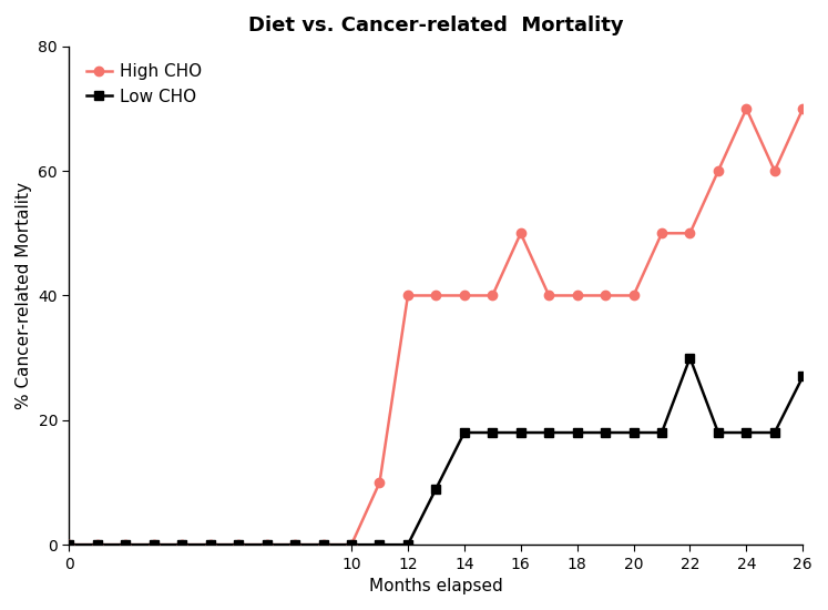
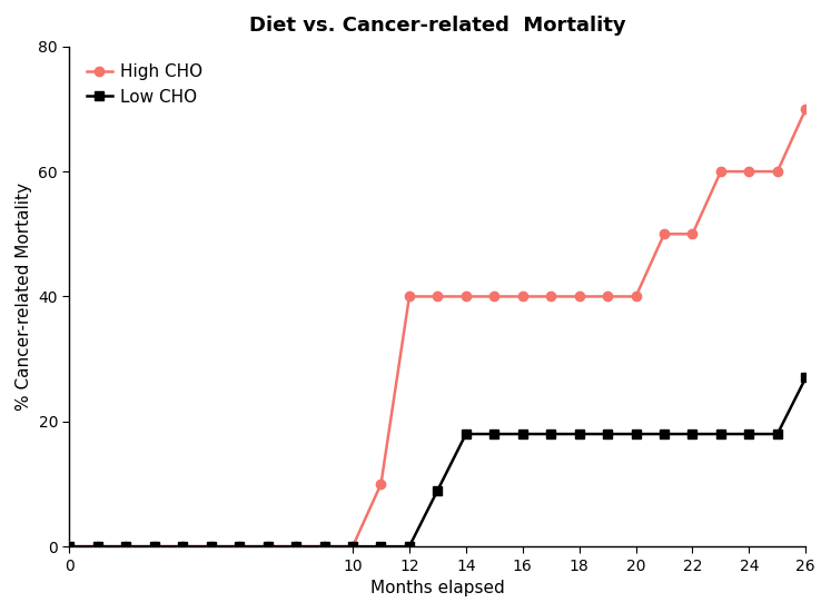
High CHO/16: 50 -> 40
Low CHO/22: 30 -> 18
High CHO/24: 70 -> 60
